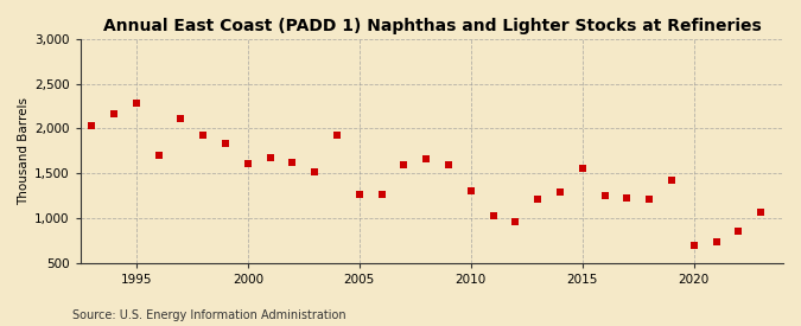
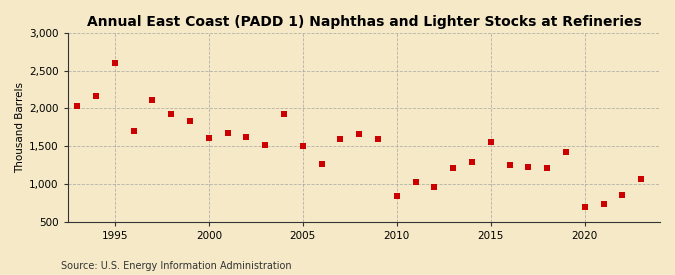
1995: 2,280 -> 2,600
2005: 1,260 -> 1,500
2010: 1,300 -> 840
